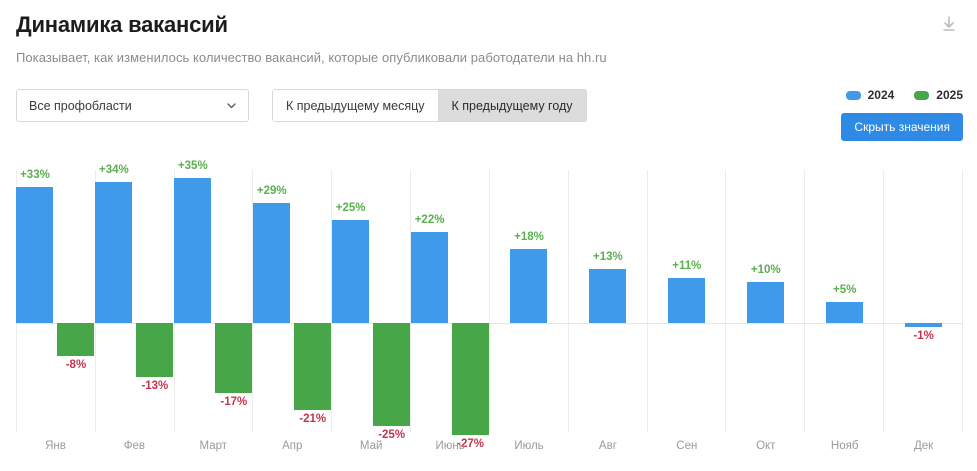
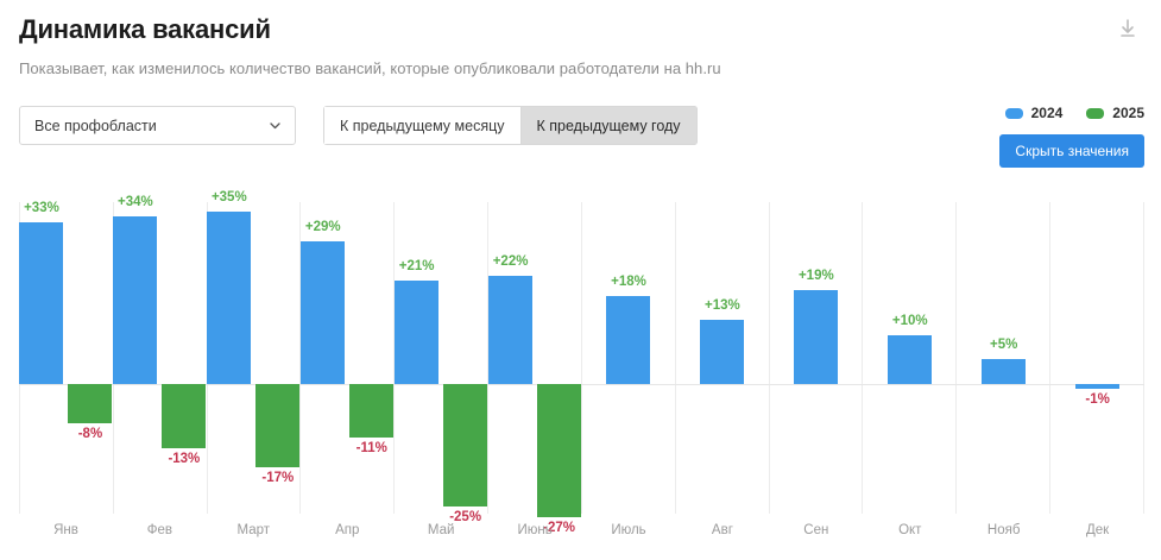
2025/Апр: -21% -> -11%
2024/Май: +25% -> +21%
2024/Сен: +11% -> +19%
